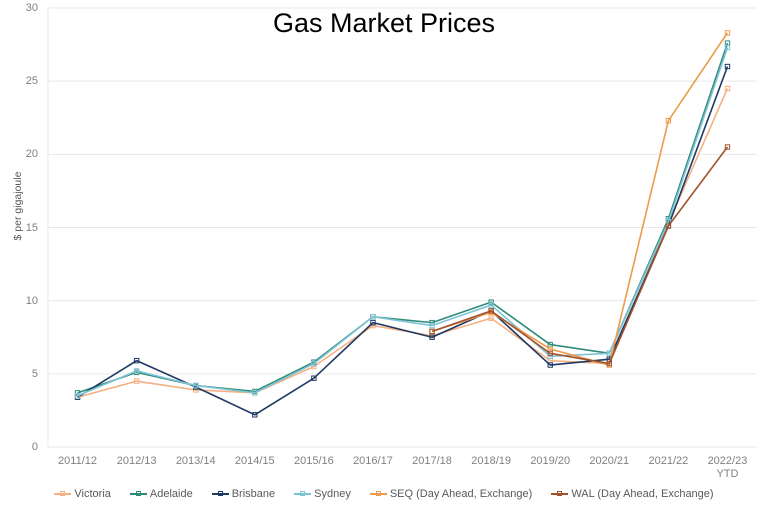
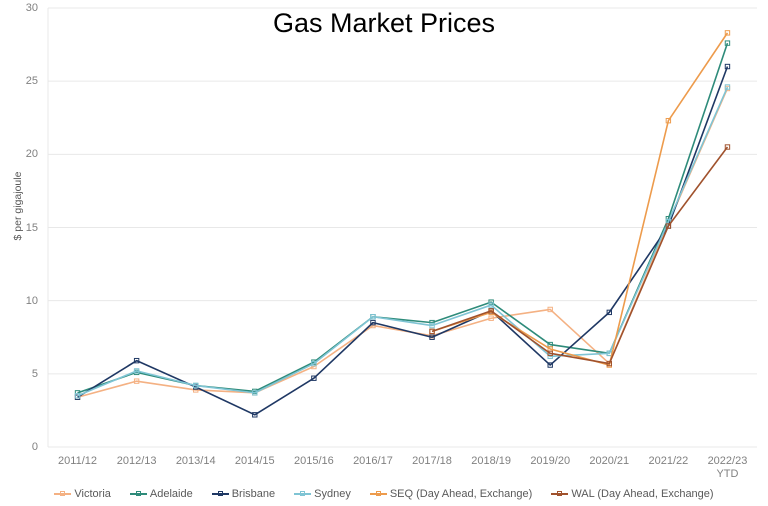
Victoria/2019/20: 5.9 -> 9.4
Brisbane/2020/21: 6.0 -> 9.2
Sydney/2022/23 YTD: 27.3 -> 24.6
